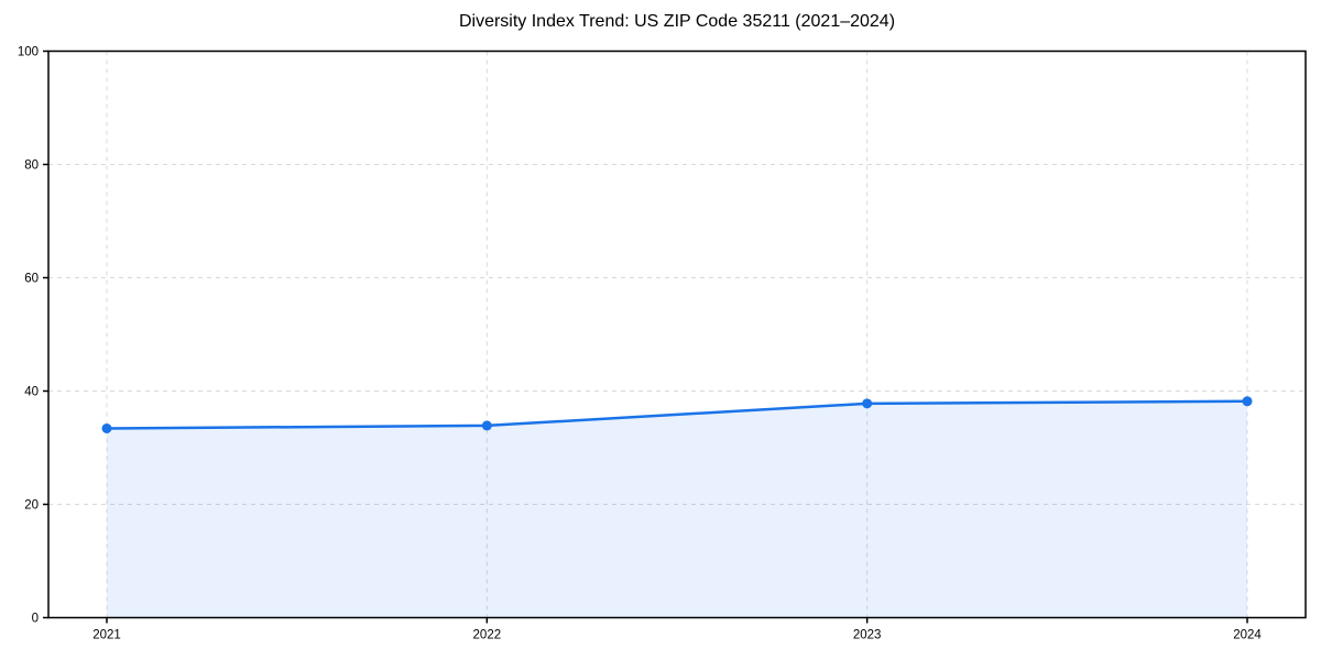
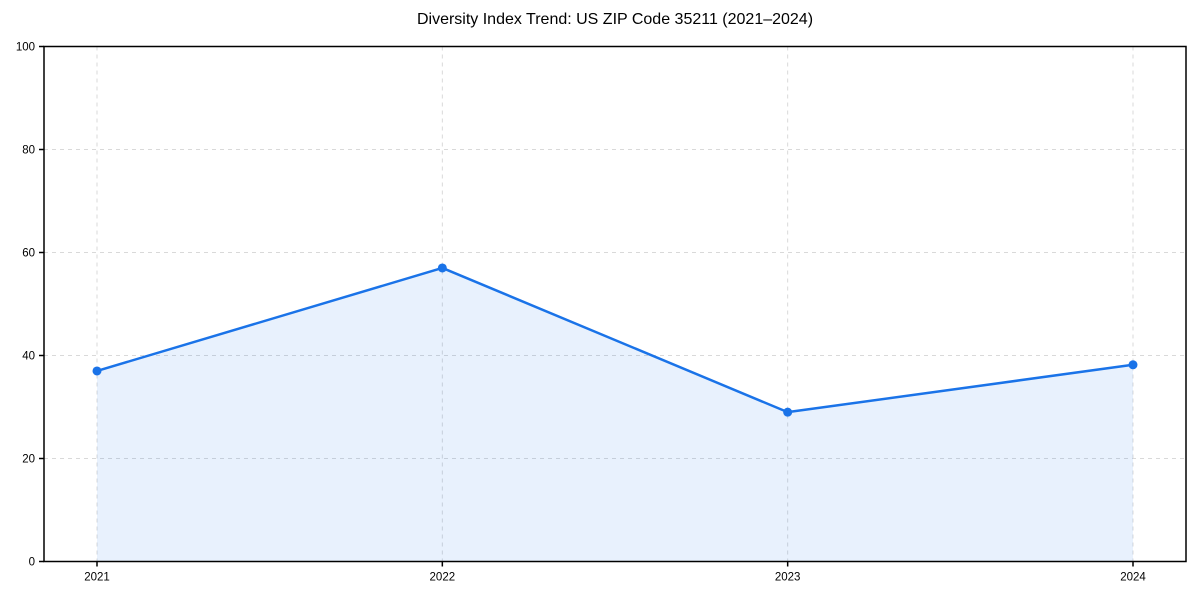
2021: 33 -> 37
2022: 34 -> 57
2023: 38 -> 29
